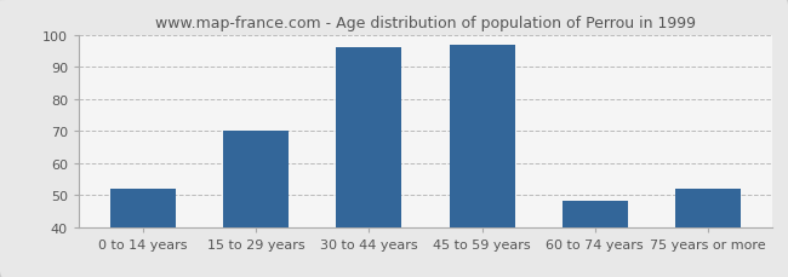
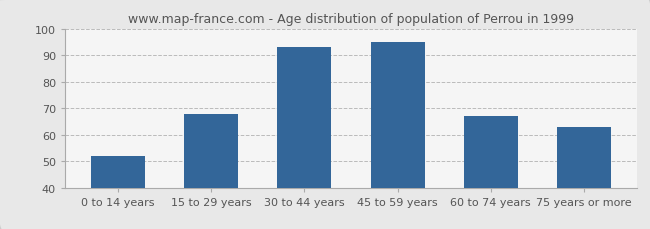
15 to 29 years: 70 -> 68
30 to 44 years: 96 -> 93
45 to 59 years: 97 -> 95
60 to 74 years: 48 -> 67
75 years or more: 52 -> 63
